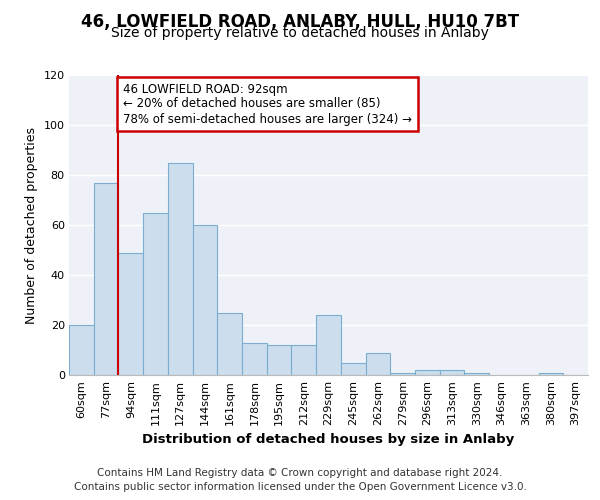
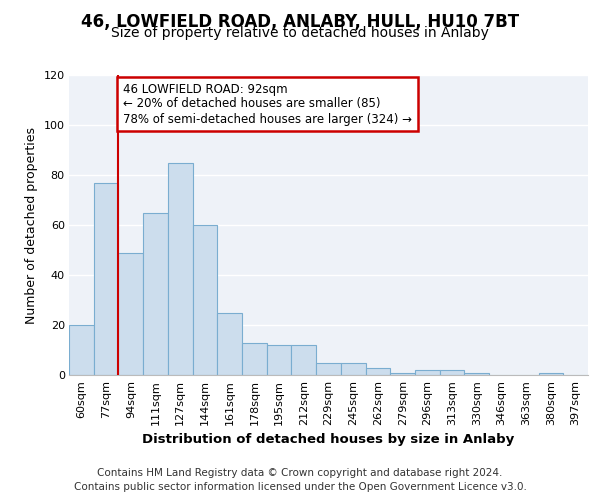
229sqm: 24 -> 5
262sqm: 9 -> 3
